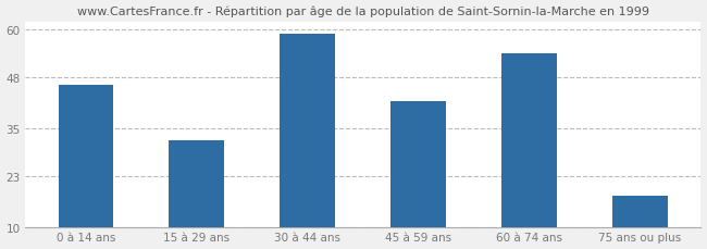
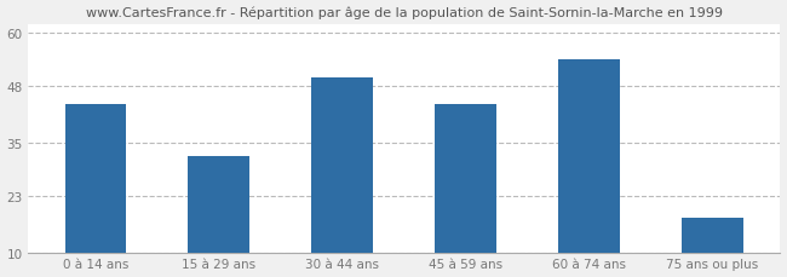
0 à 14 ans: 46 -> 44
30 à 44 ans: 59 -> 50
45 à 59 ans: 42 -> 44
